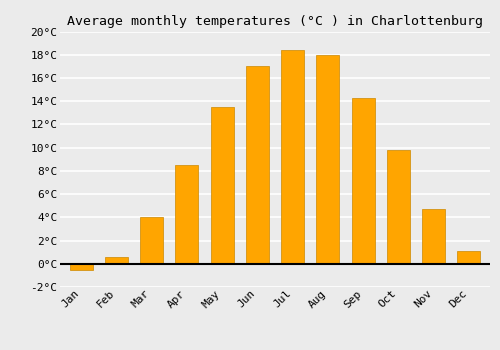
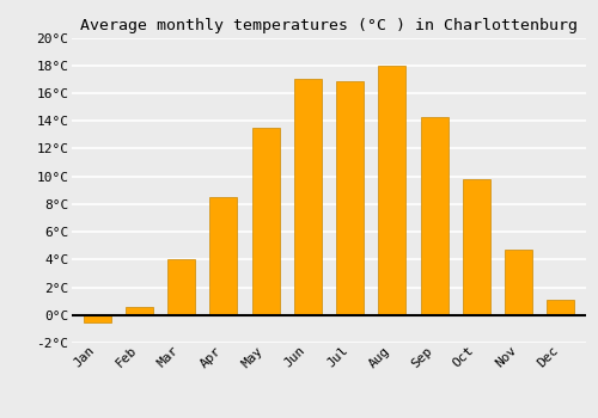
Jul: 18.4°C -> 16.9°C
